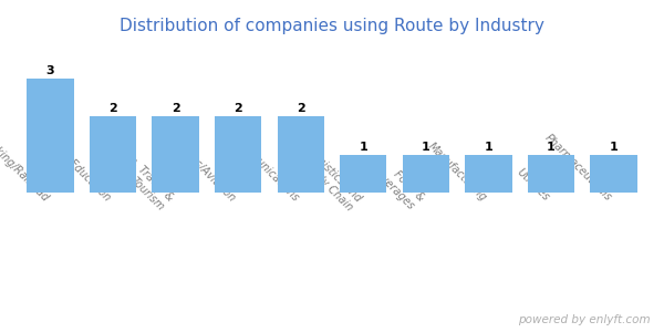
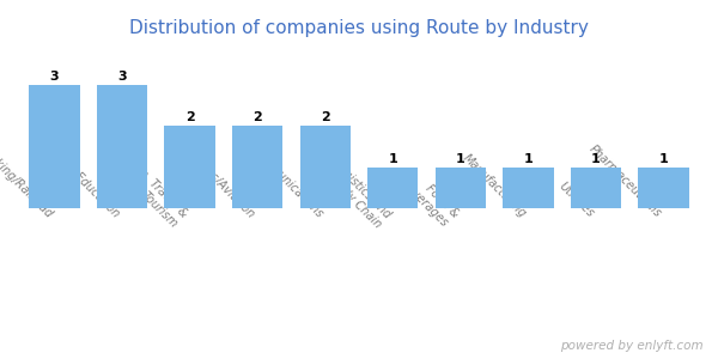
Higher Education: 2 -> 3
